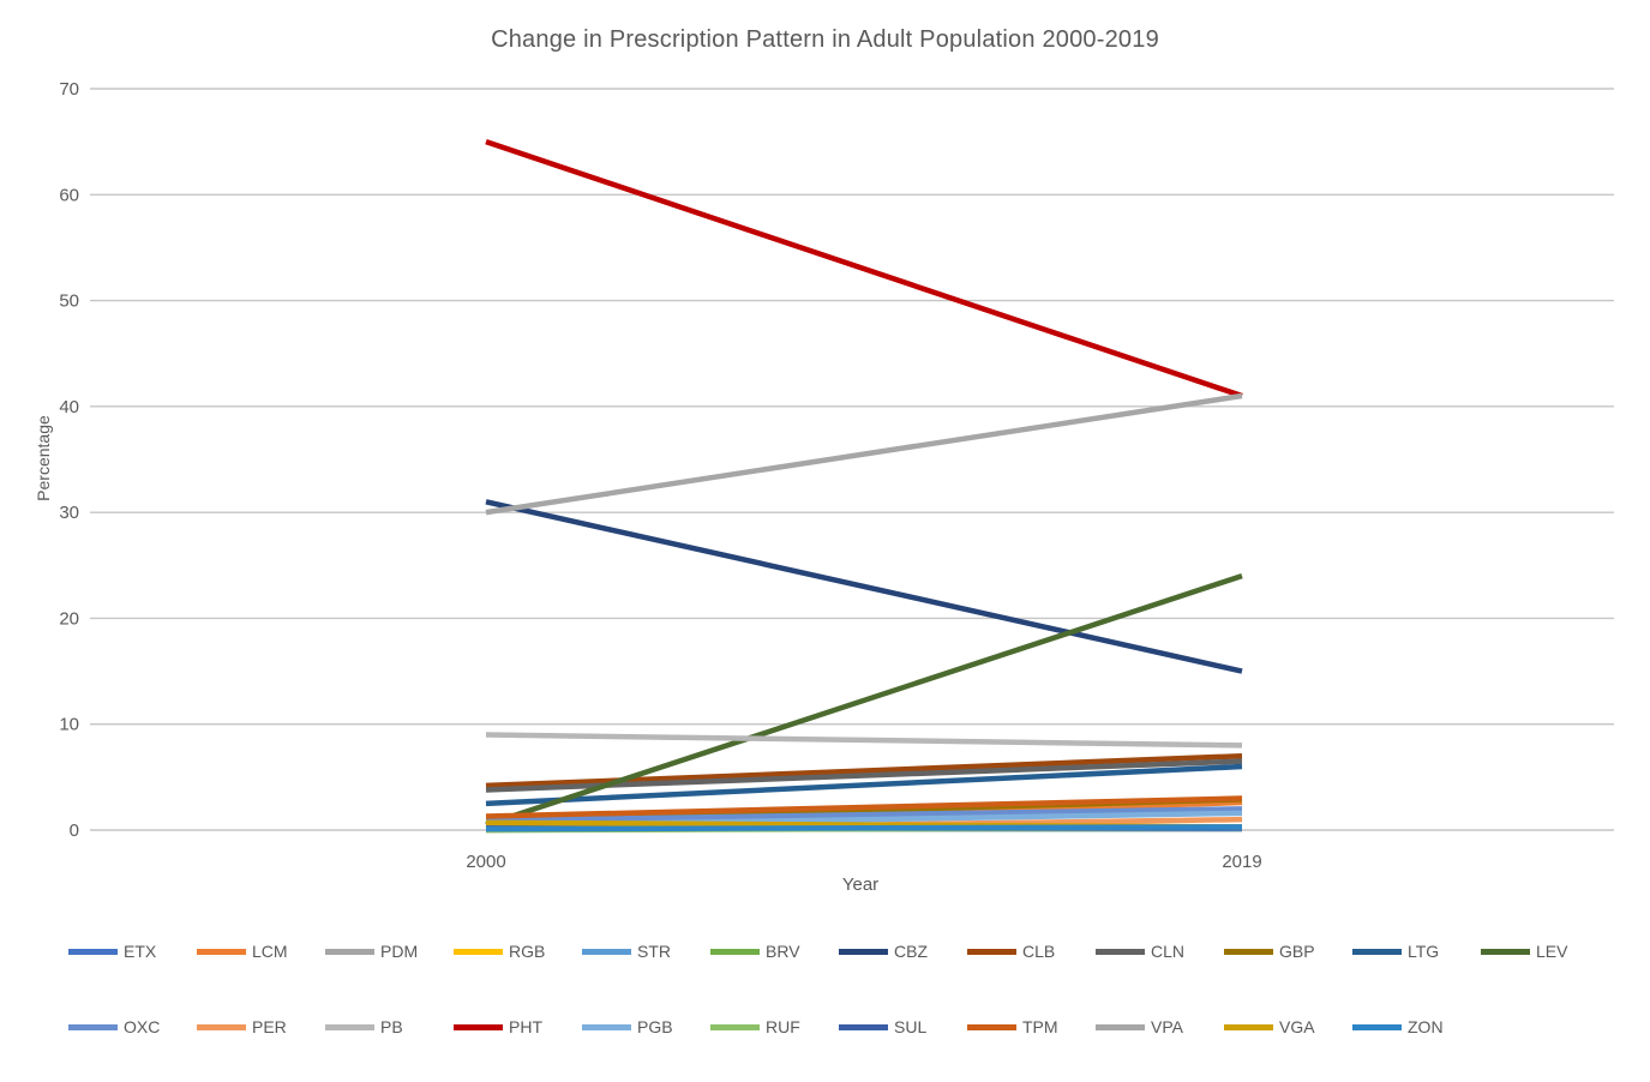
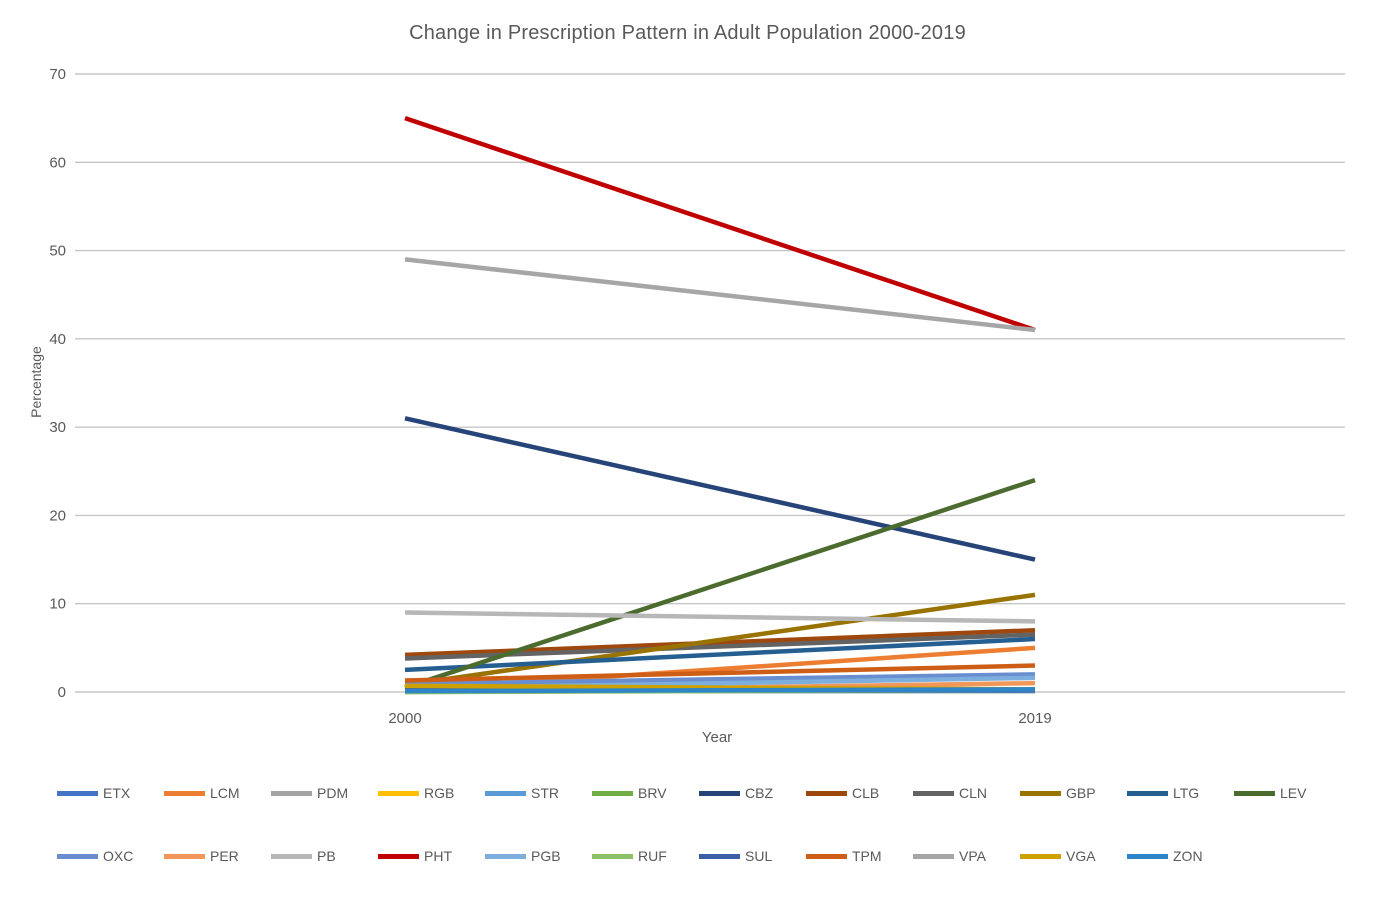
VPA/2000: 30 -> 49
LCM/2019: 3 -> 5
GBP/2019: 3 -> 11
